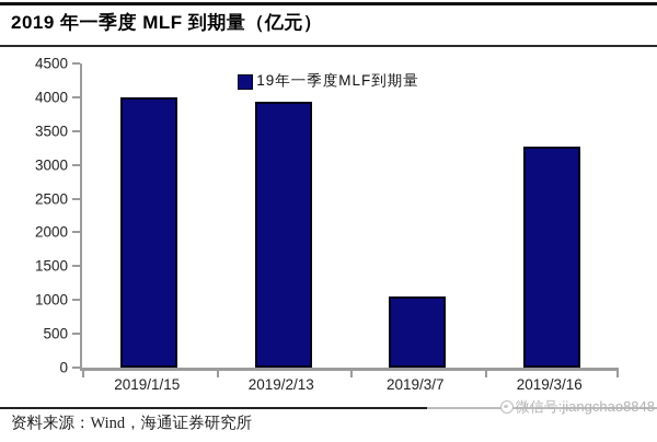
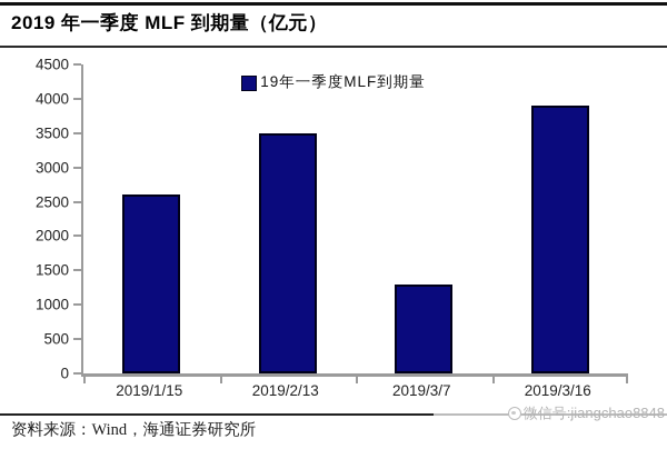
2019/1/15: 4000 -> 2600
2019/2/13: 3900 -> 3500
2019/3/7: 1000 -> 1300
2019/3/16: 3300 -> 3900
